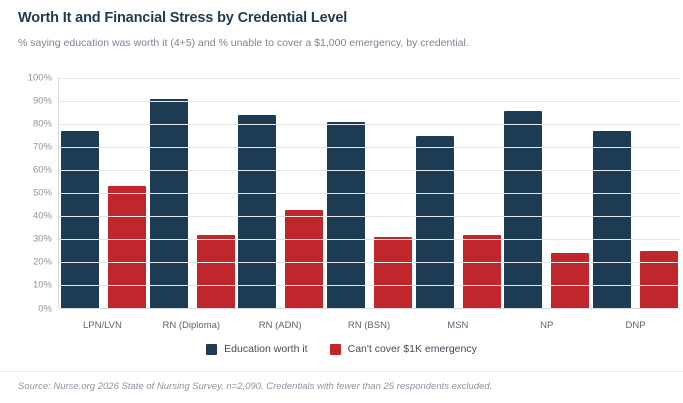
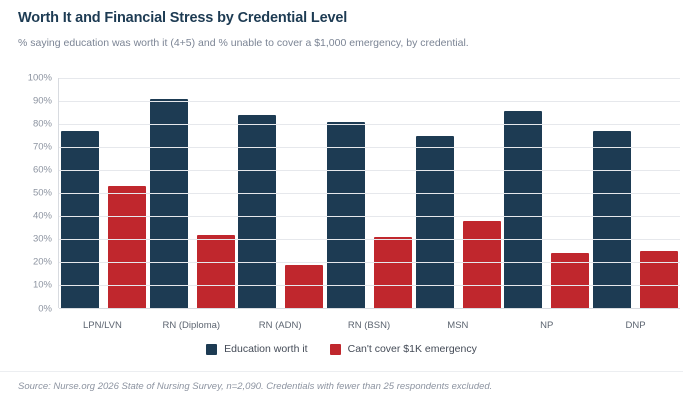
Can't cover $1K emergency/RN (ADN): 43% -> 19%
Can't cover $1K emergency/MSN: 32% -> 38%
